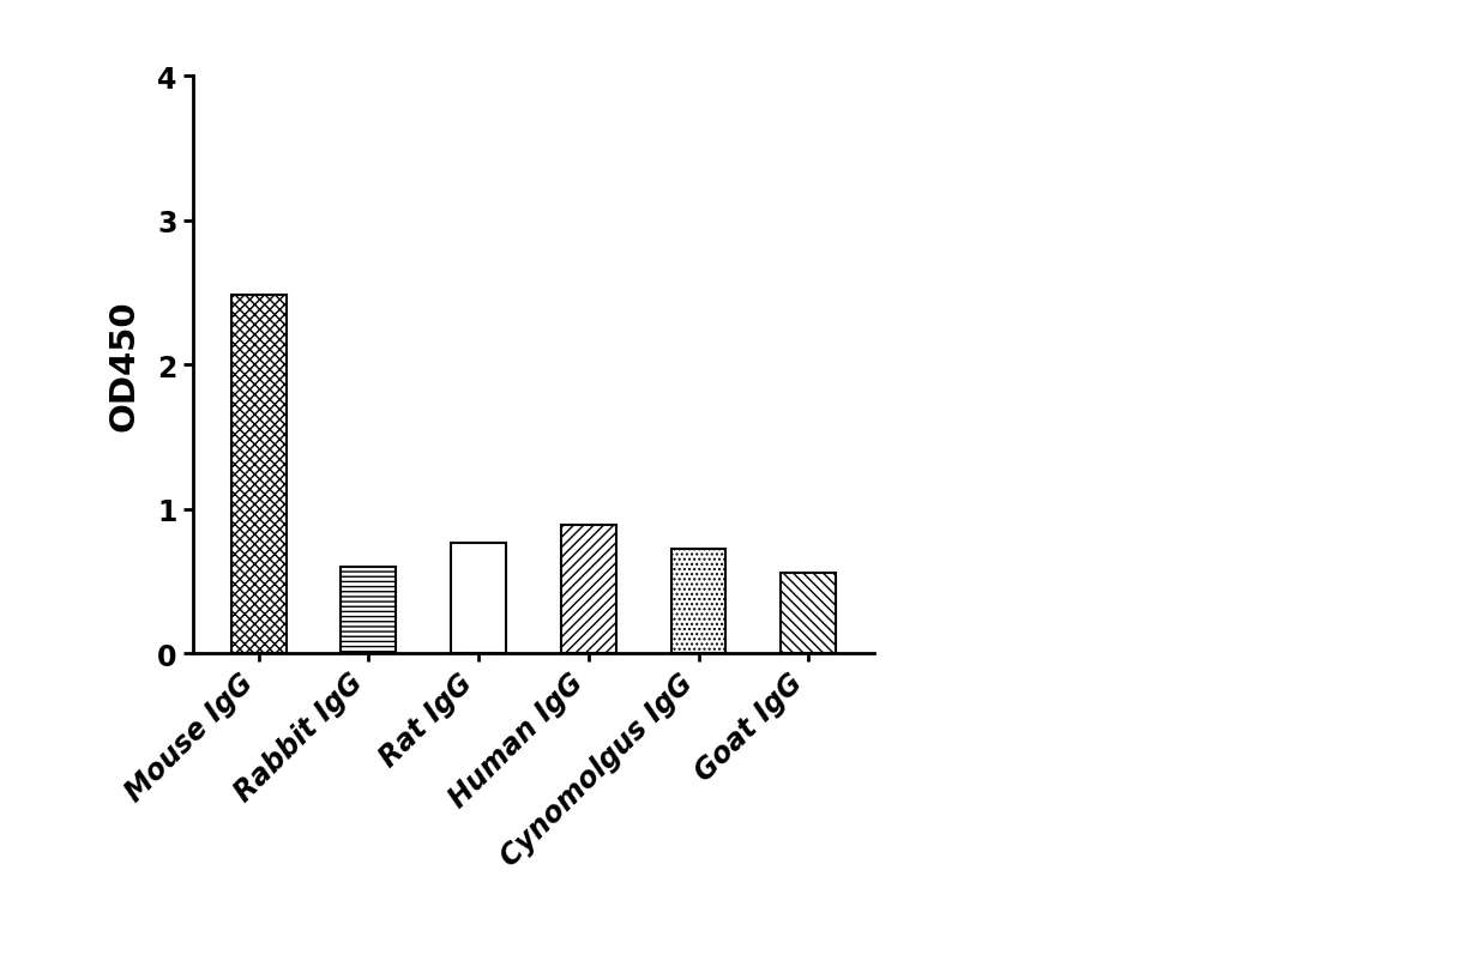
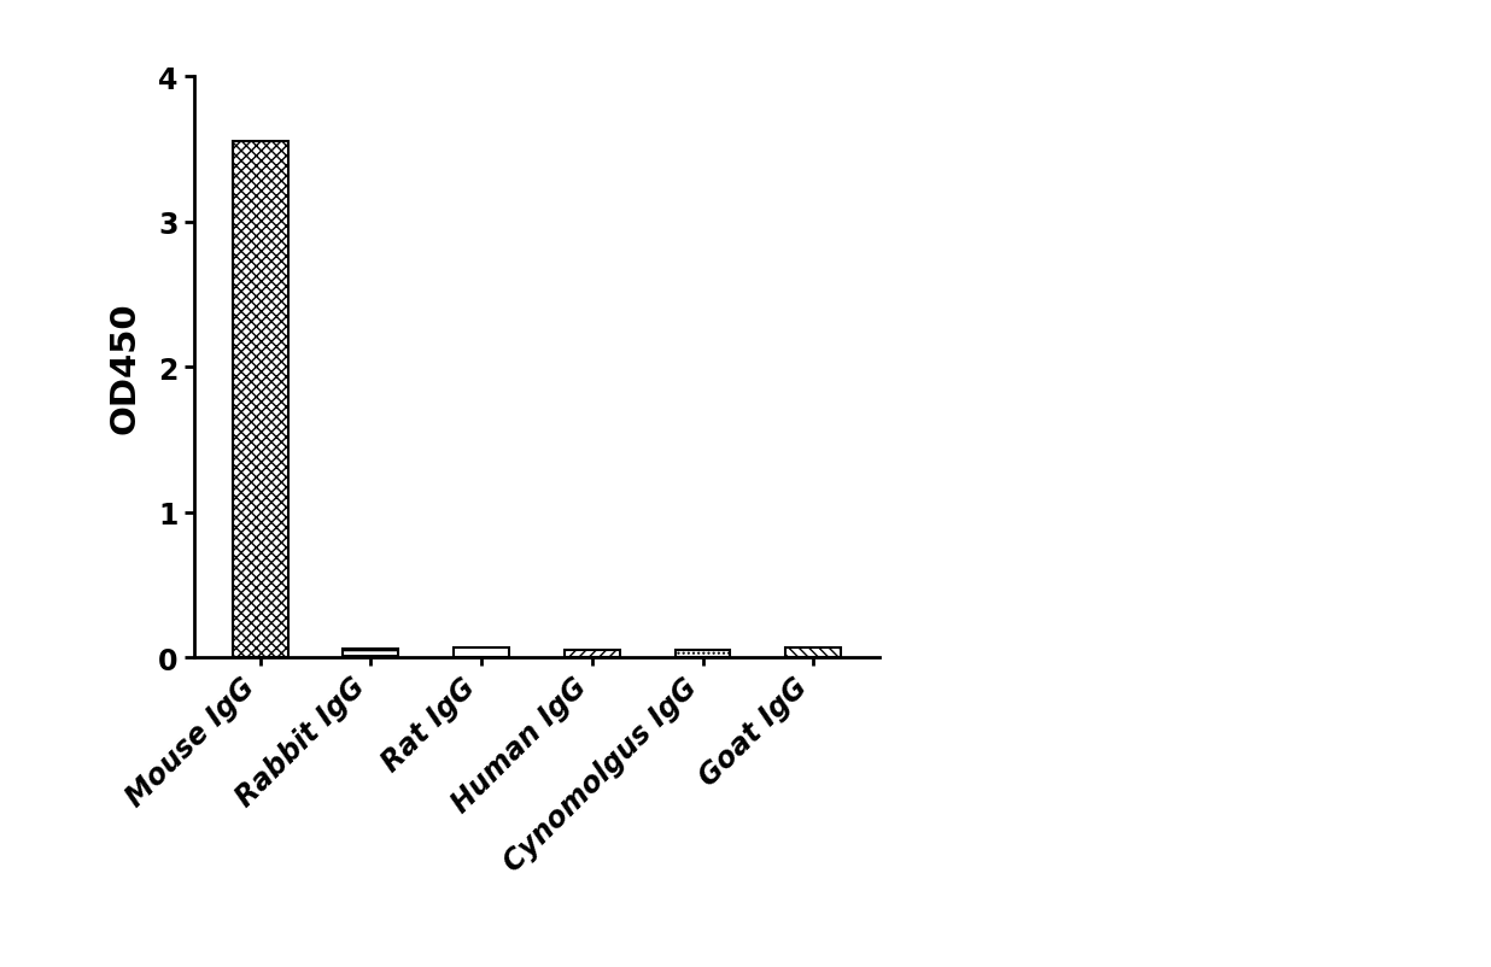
Mouse IgG: 2.48 -> 3.55
Rabbit IgG: 0.60 -> 0.06
Rat IgG: 0.76 -> 0.07
Human IgG: 0.89 -> 0.05
Cynomolgus IgG: 0.72 -> 0.05
Goat IgG: 0.56 -> 0.07
